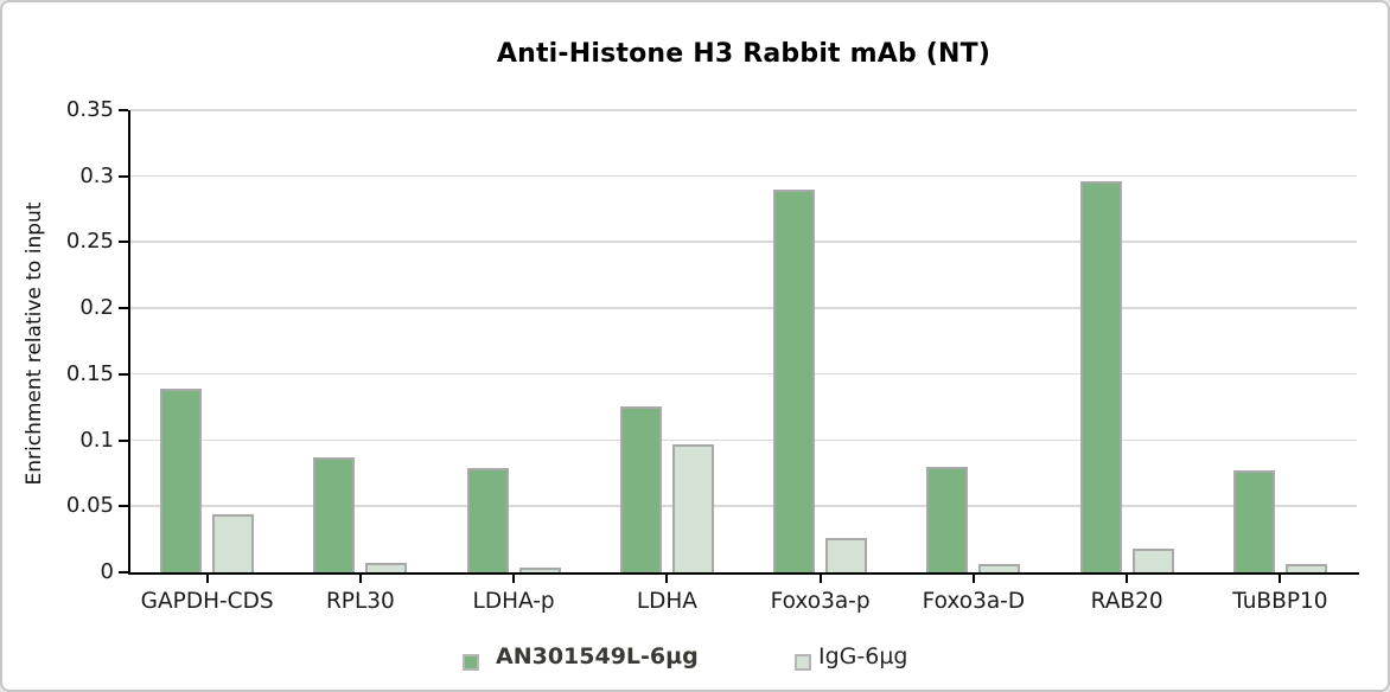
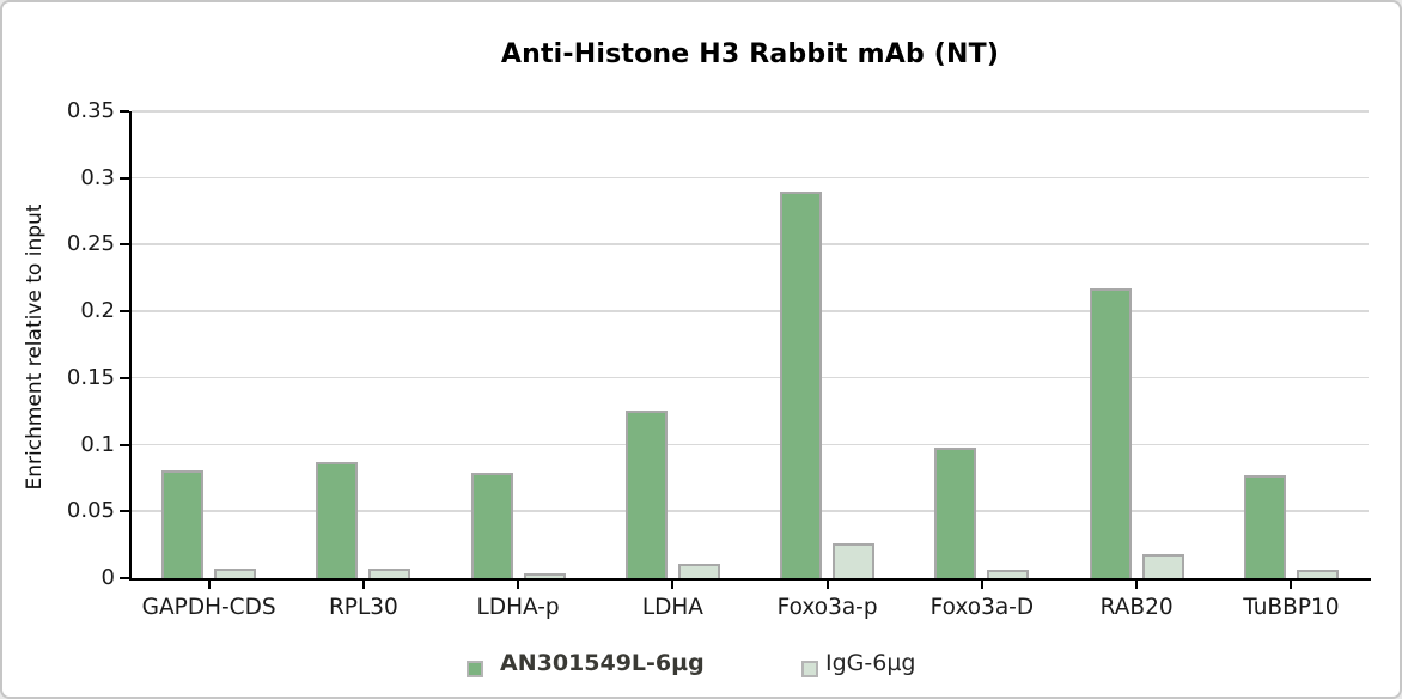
AN301549L-6µg/GAPDH-CDS: 0.139 -> 0.081
IgG-6µg/GAPDH-CDS: 0.044 -> 0.007
IgG-6µg/LDHA: 0.097 -> 0.011
AN301549L-6µg/Foxo3a-D: 0.080 -> 0.098
AN301549L-6µg/RAB20: 0.296 -> 0.217
